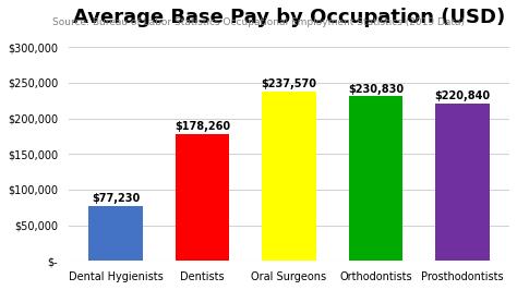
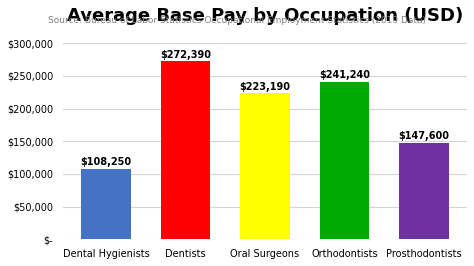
Dental Hygienists: $77,230 -> $108,250
Dentists: $178,260 -> $272,390
Oral Surgeons: $237,570 -> $223,190
Orthodontists: $230,830 -> $241,240
Prosthodontists: $220,840 -> $147,600
